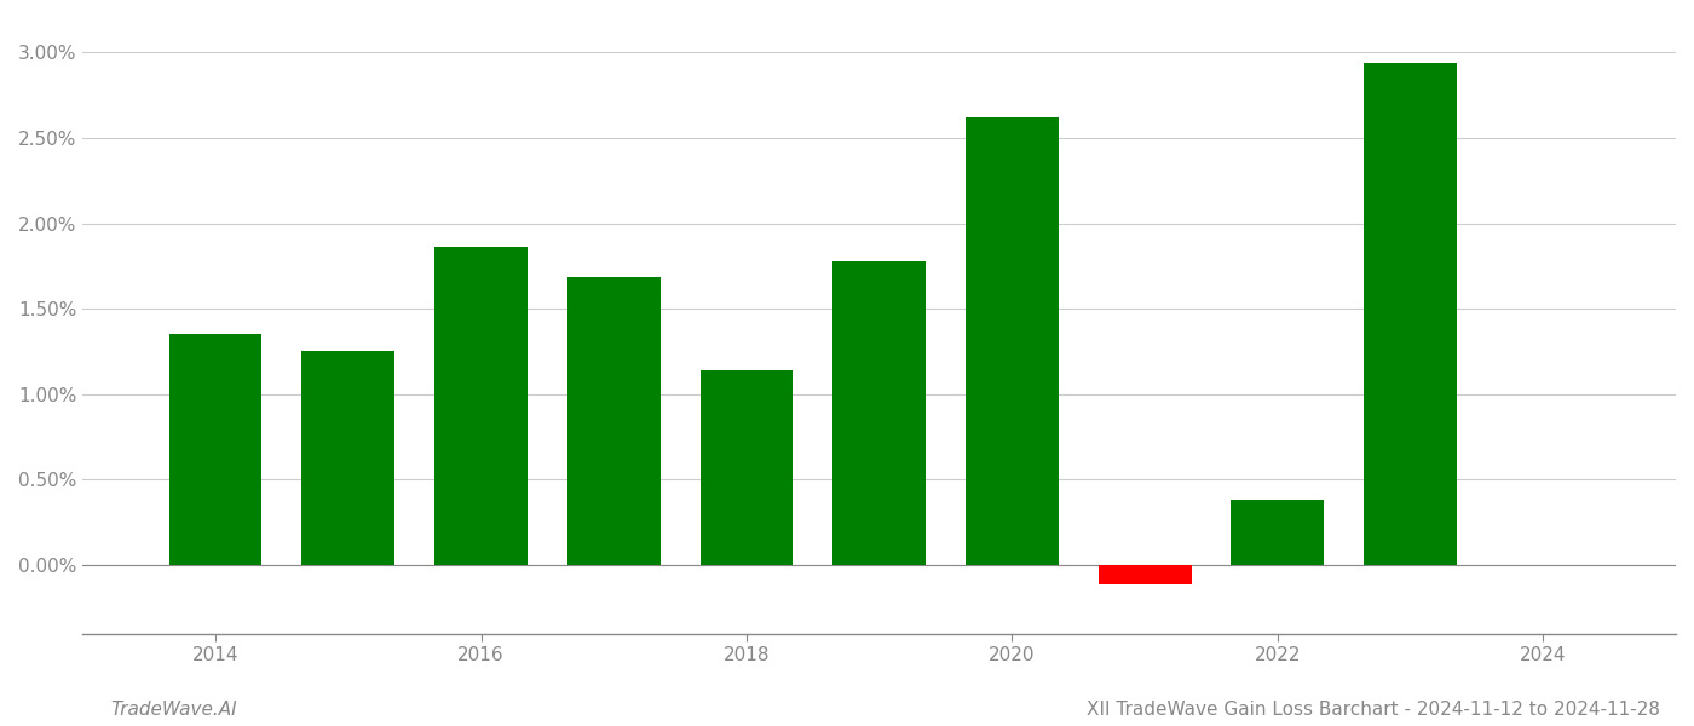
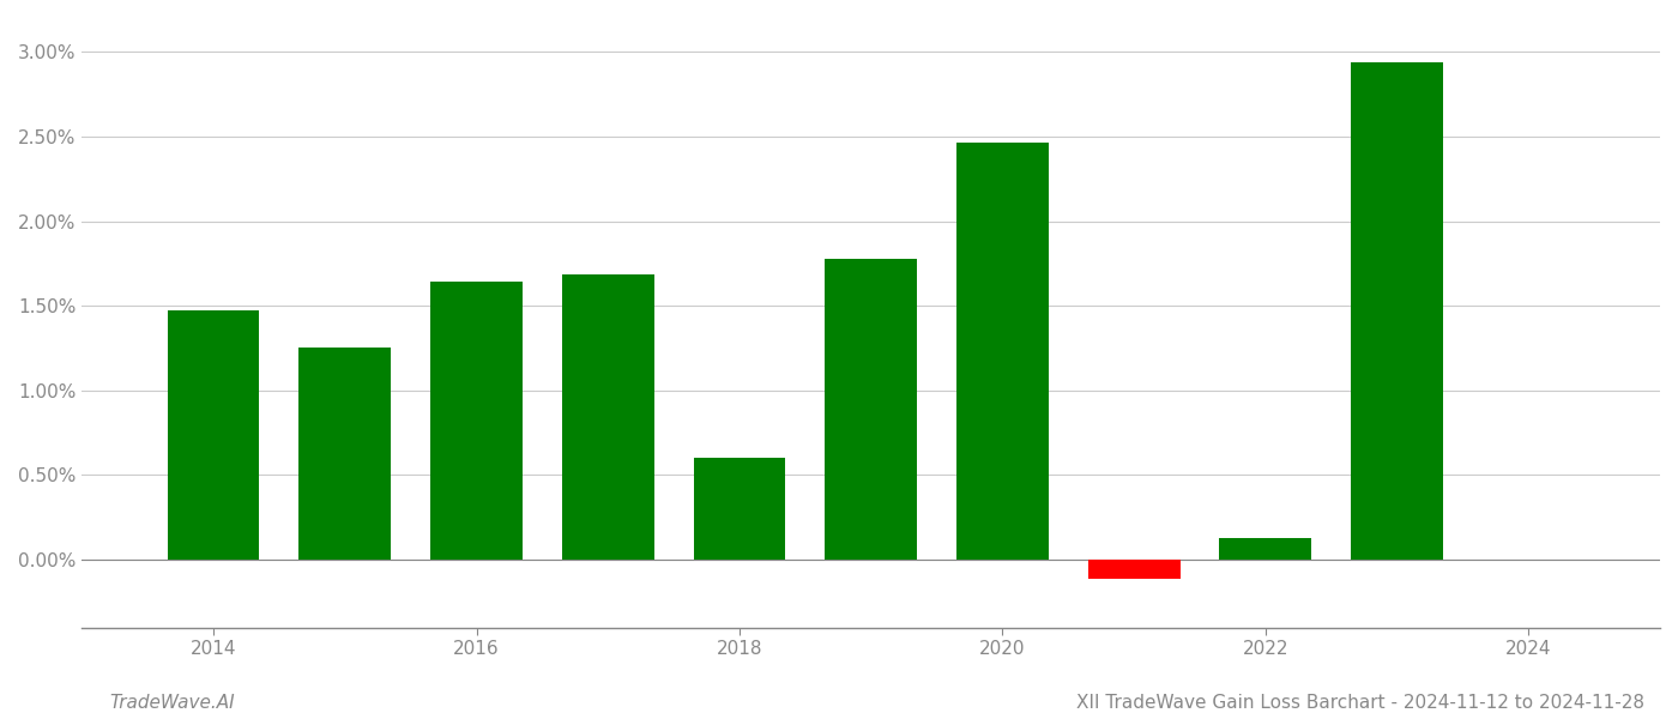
2014: 1.35% -> 1.47%
2016: 1.86% -> 1.64%
2018: 1.14% -> 0.60%
2020: 2.62% -> 2.46%
2022: 0.38% -> 0.13%
